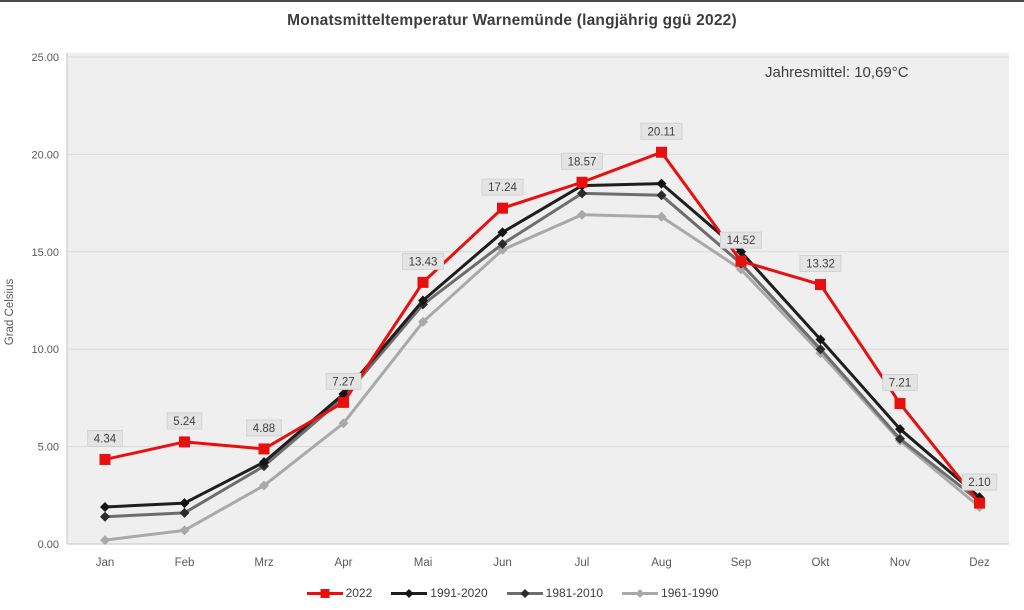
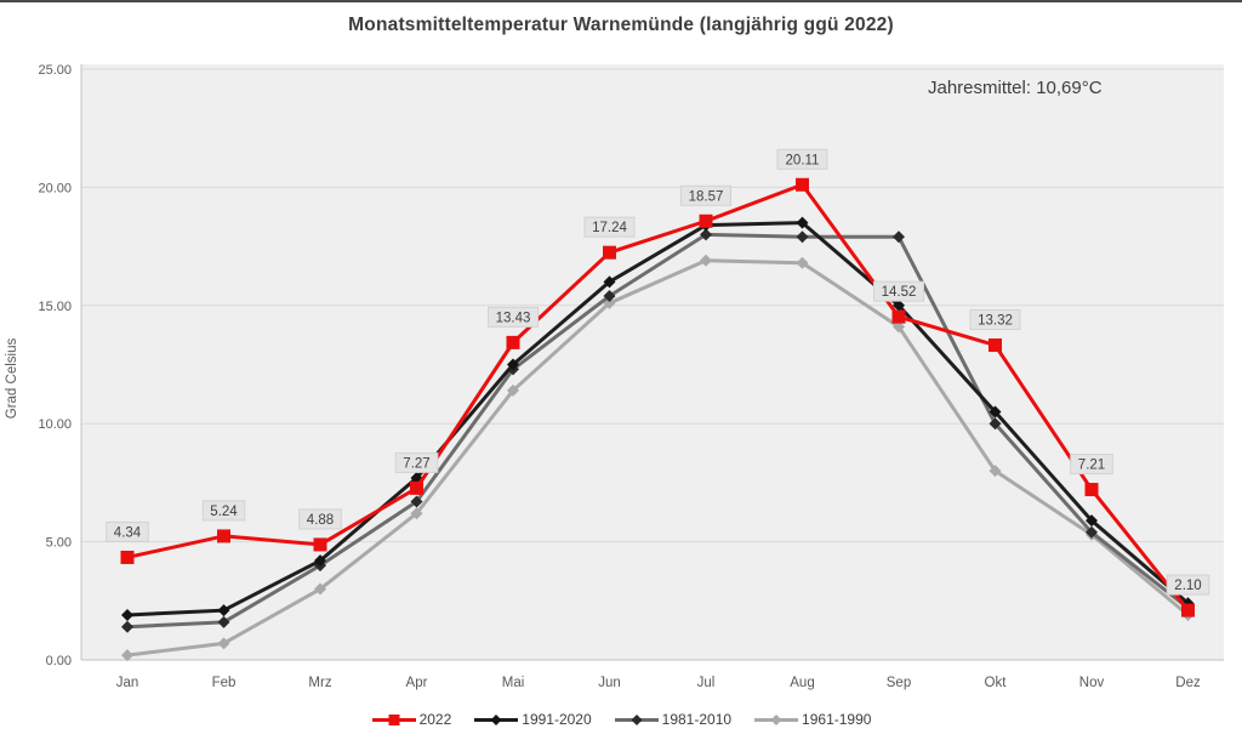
1981-2010/Apr: 7.5 -> 6.7
1981-2010/Sep: 14.4 -> 17.9
1961-1990/Okt: 9.8 -> 8.0
